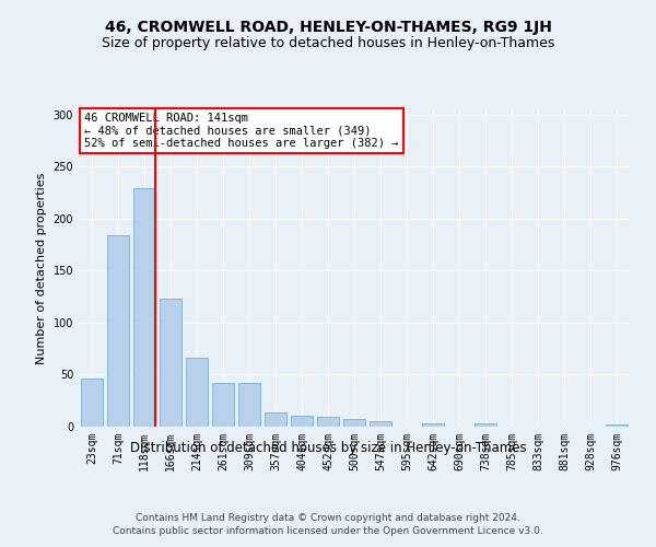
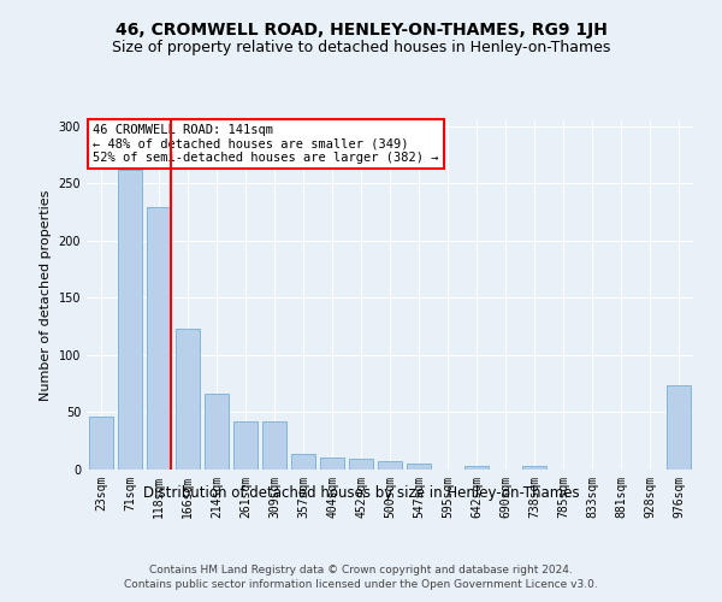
71sqm: 184 -> 262
976sqm: 2 -> 74
